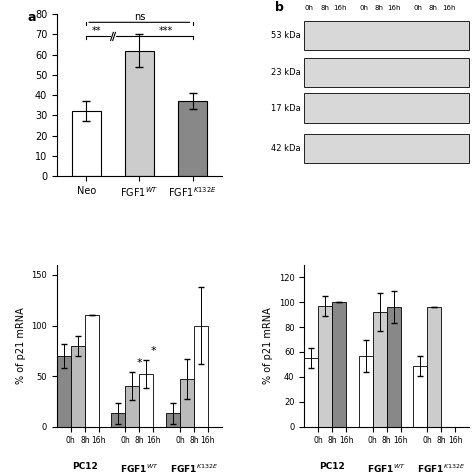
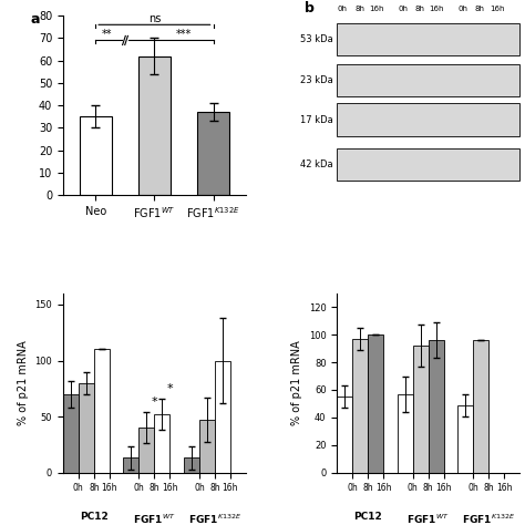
Neo: 32 -> 35
